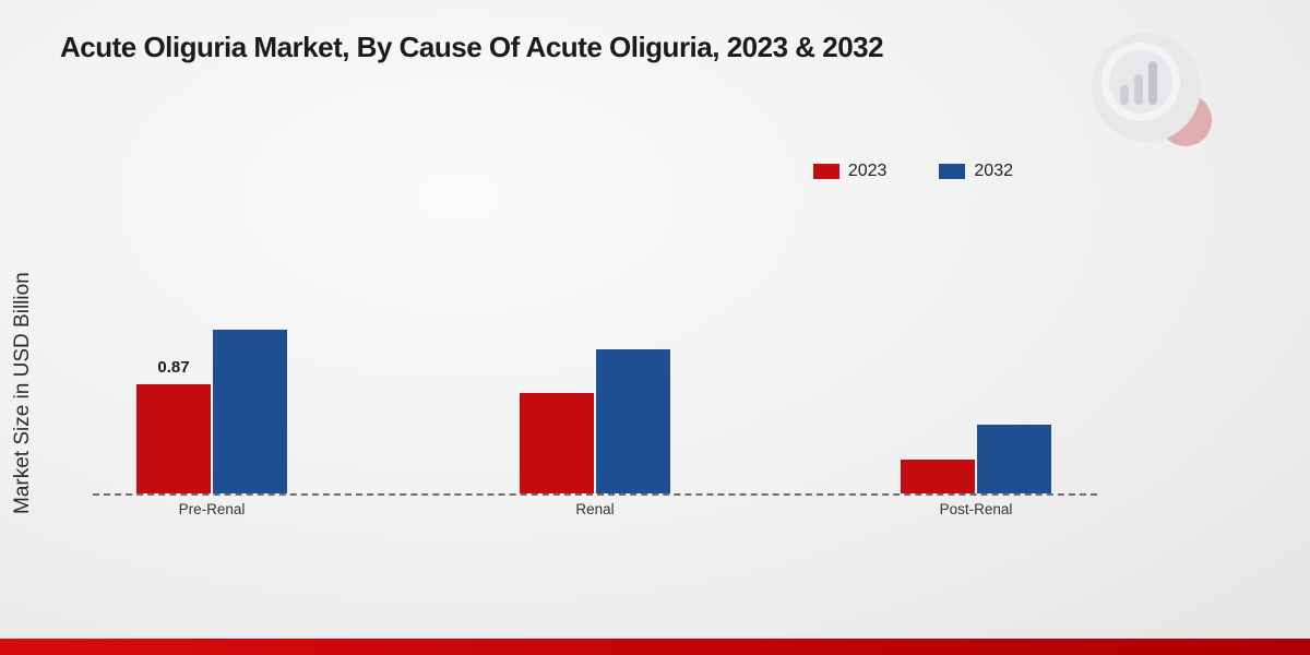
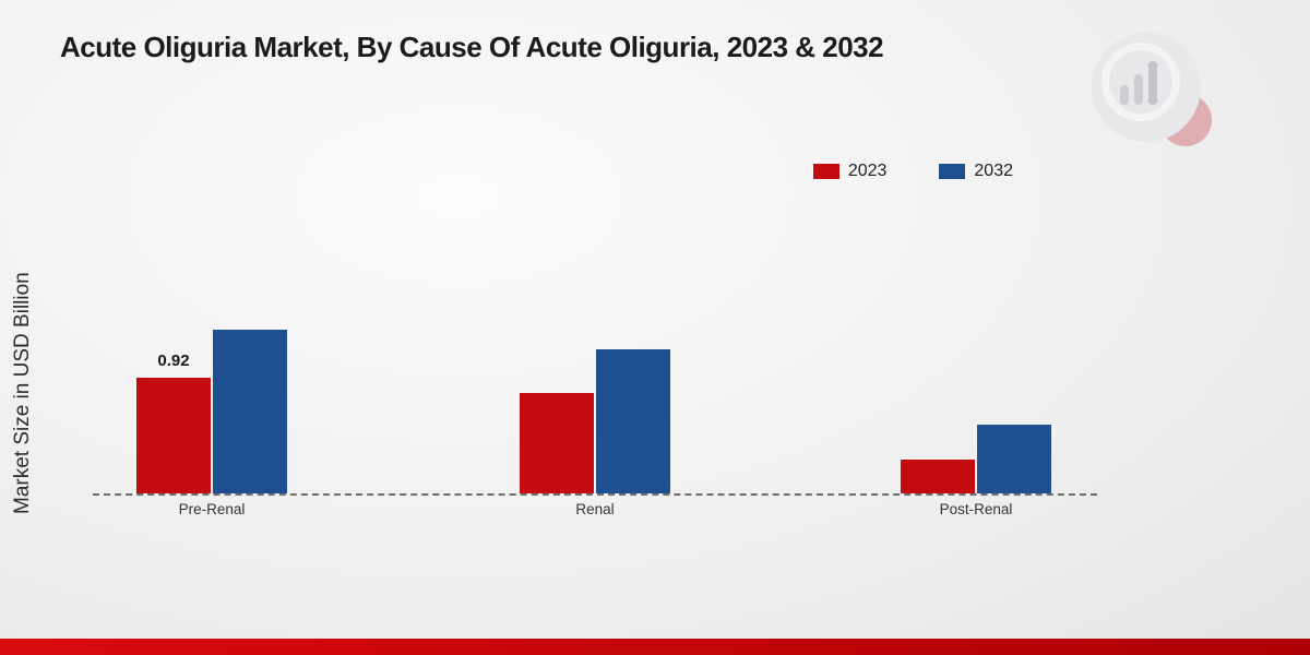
2023/Pre-Renal: 0.87 -> 0.92
